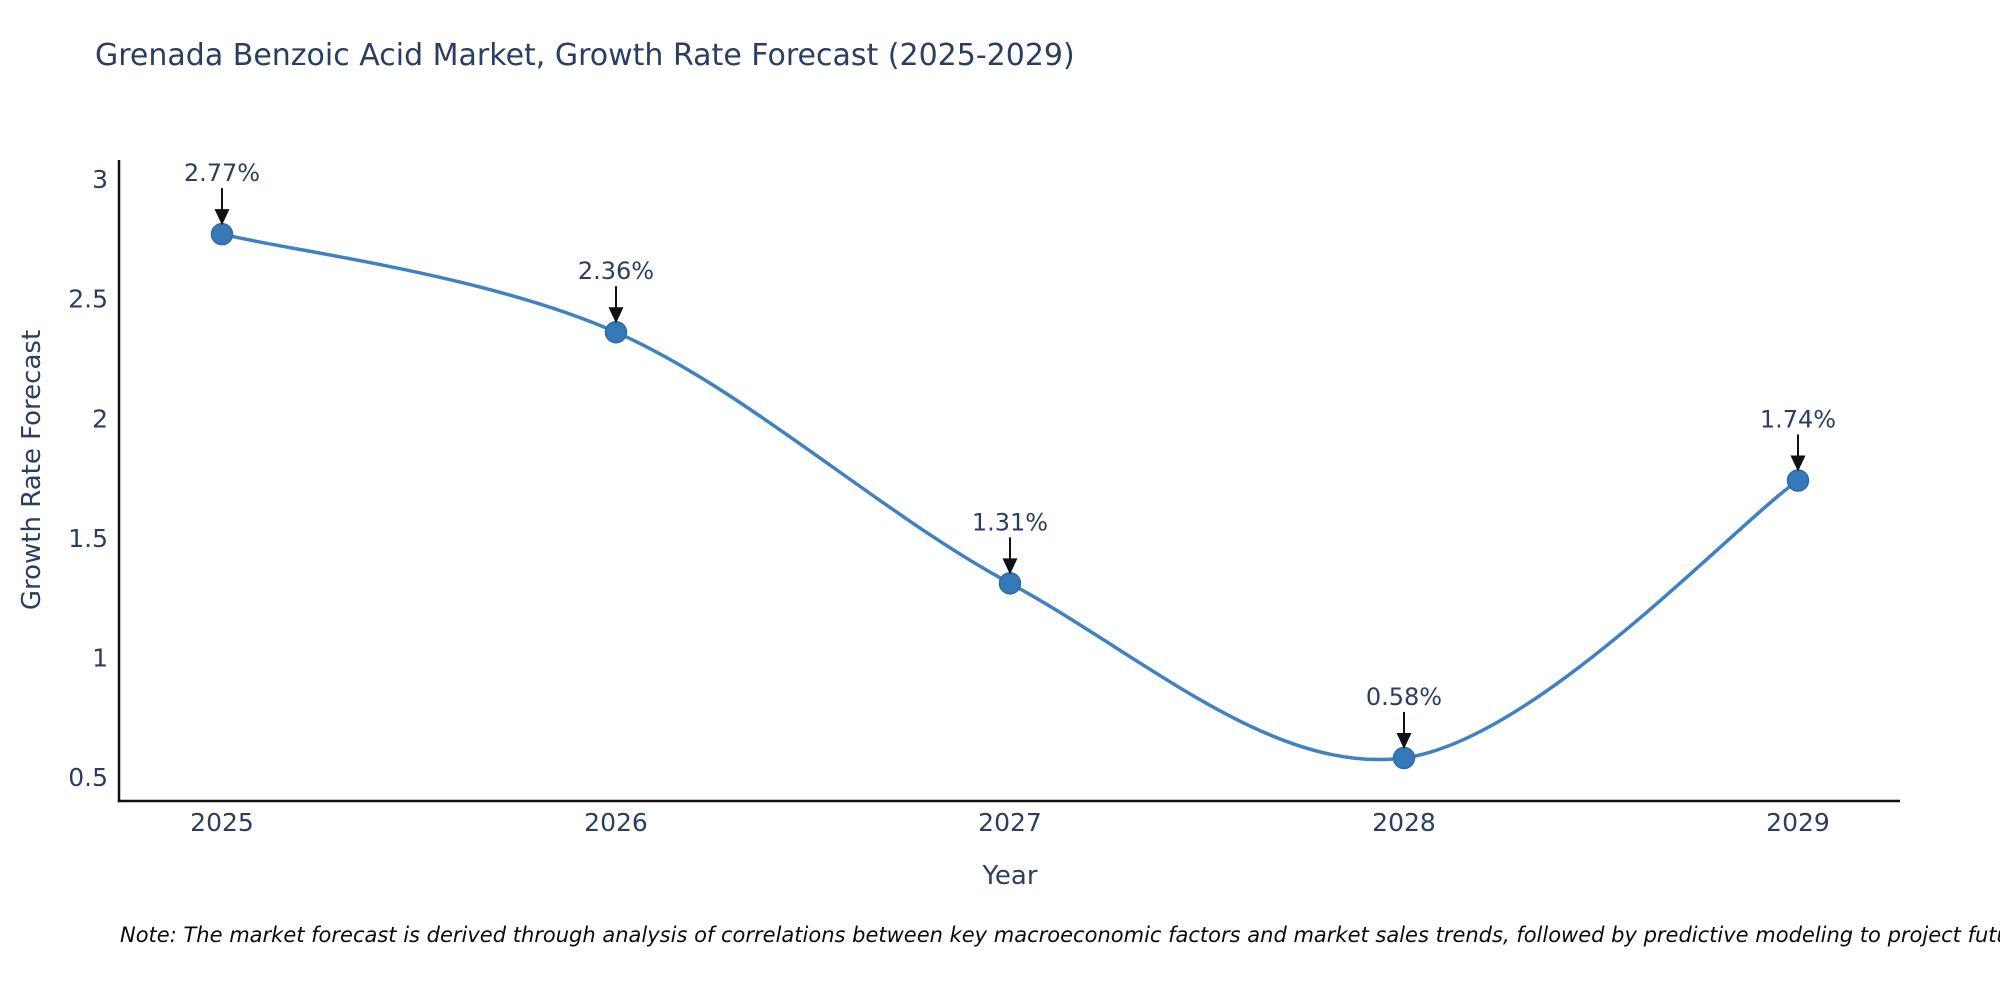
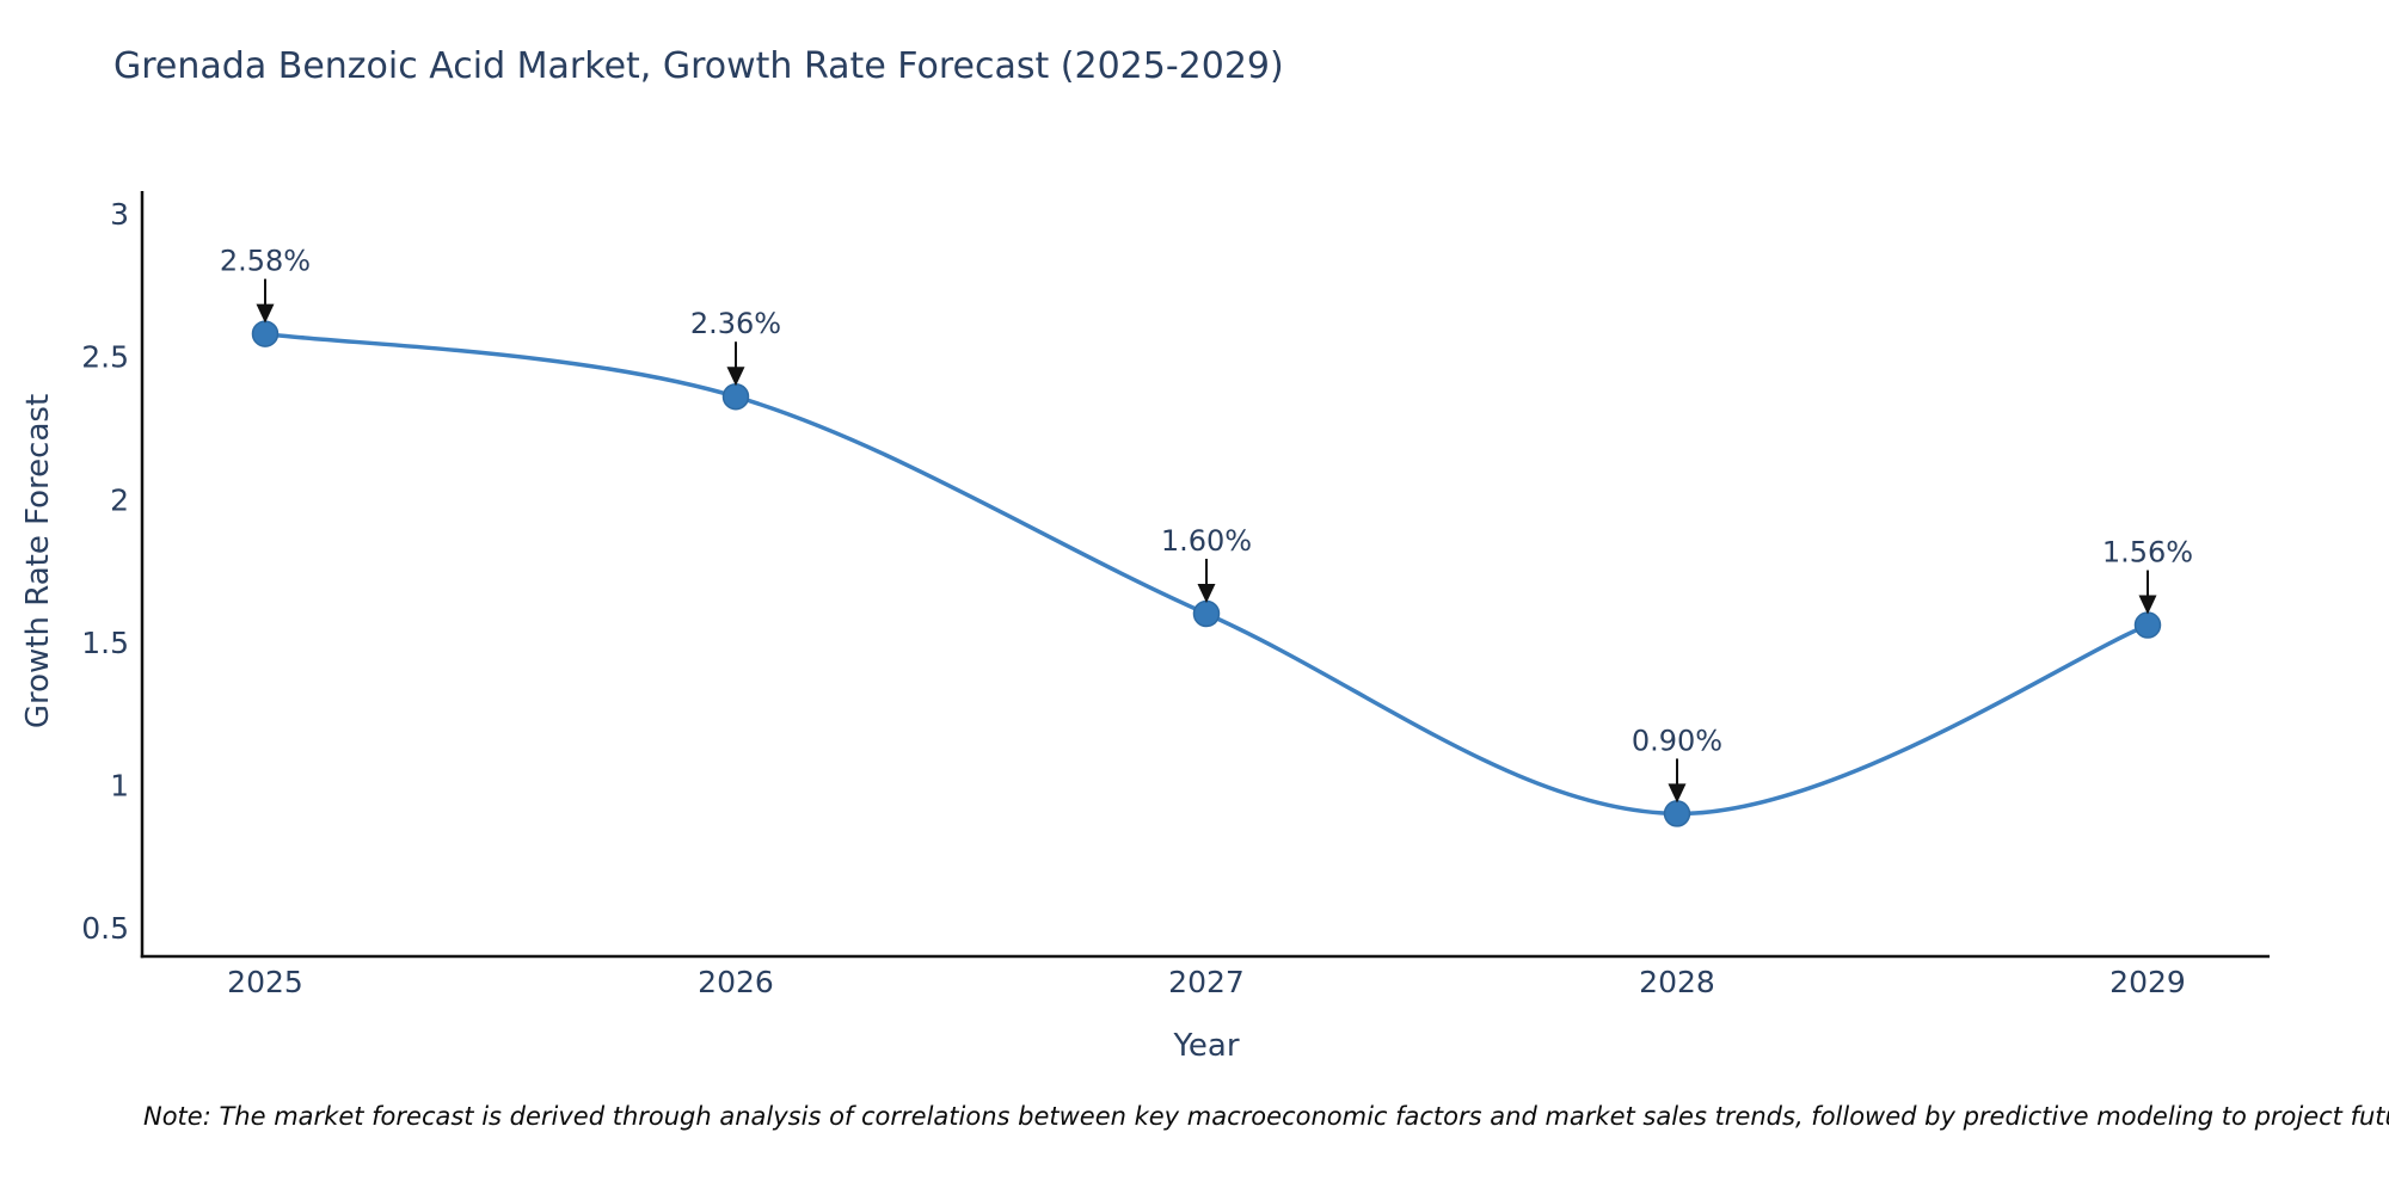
2025: 2.77% -> 2.58%
2027: 1.31% -> 1.60%
2028: 0.58% -> 0.90%
2029: 1.74% -> 1.56%
